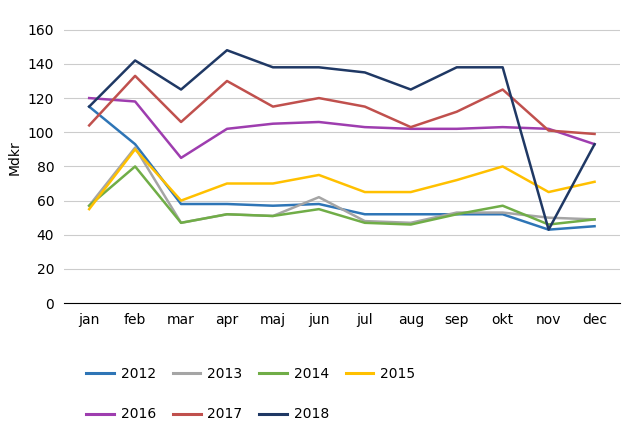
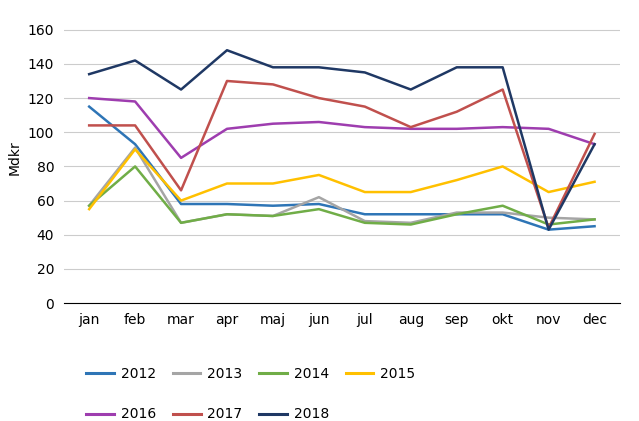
2018/jan: 115 -> 134
2017/feb: 133 -> 104
2017/mar: 106 -> 66
2017/maj: 115 -> 128
2017/nov: 101 -> 44
